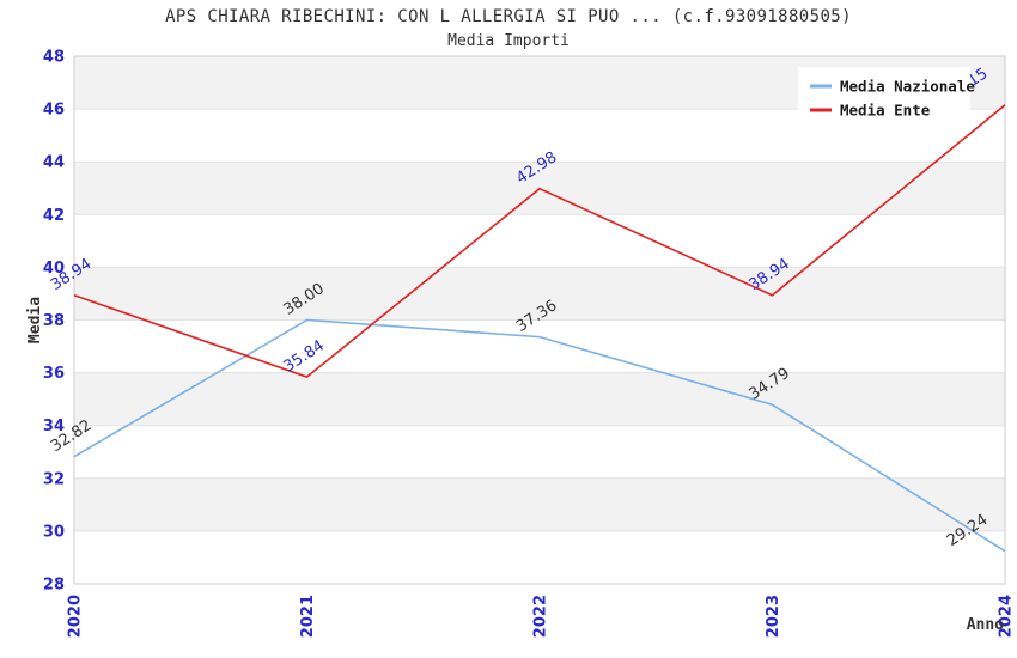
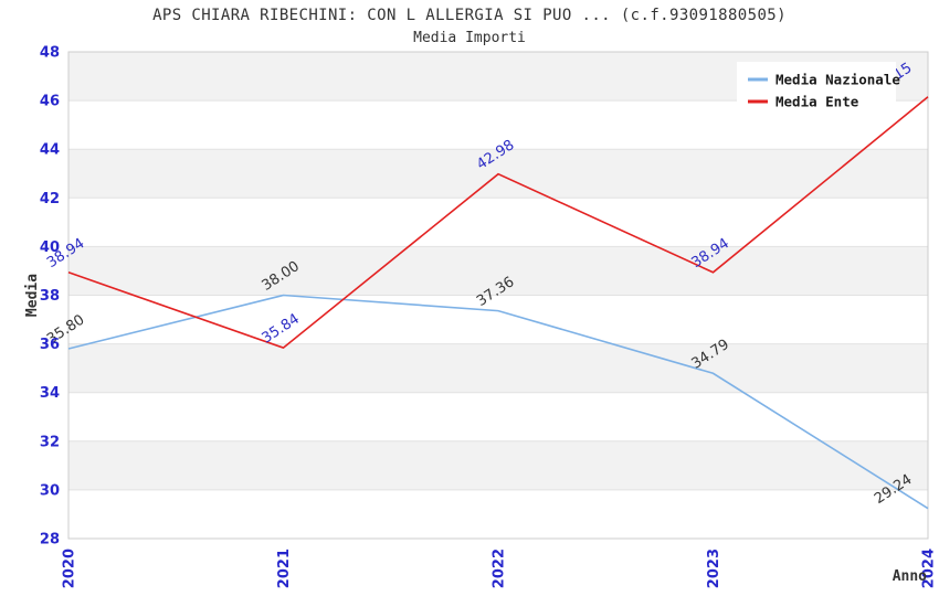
Media Nazionale/2020: 32.82 -> 35.80
